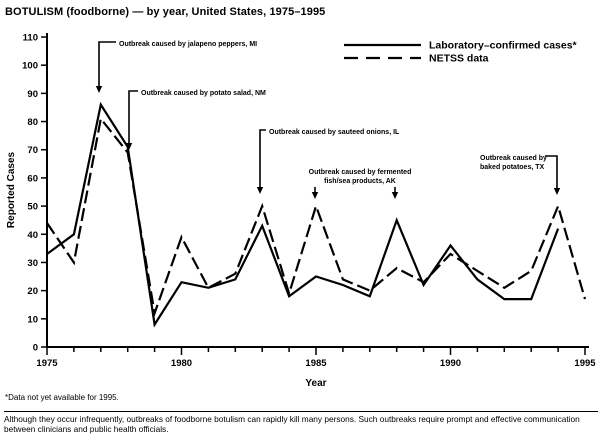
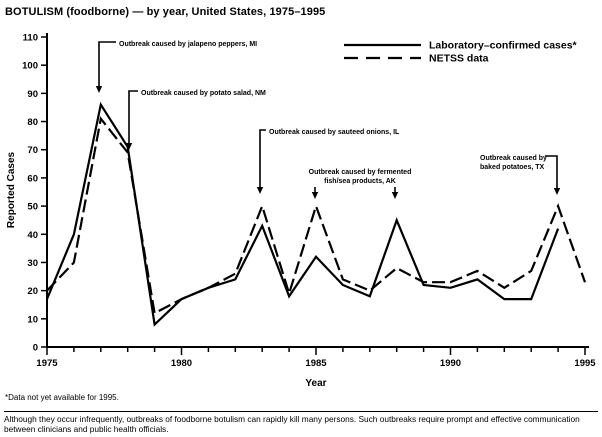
Laboratory–confirmed cases*/1975: 33 -> 17
NETSS data/1975: 44 -> 20
Laboratory–confirmed cases*/1980: 23 -> 17
NETSS data/1980: 39 -> 17
Laboratory–confirmed cases*/1985: 25 -> 32
Laboratory–confirmed cases*/1990: 36 -> 21
NETSS data/1990: 33 -> 23
NETSS data/1995: 17 -> 23
